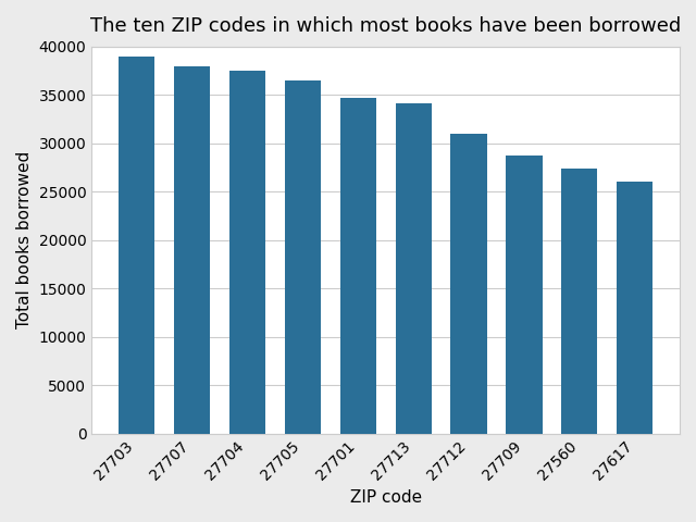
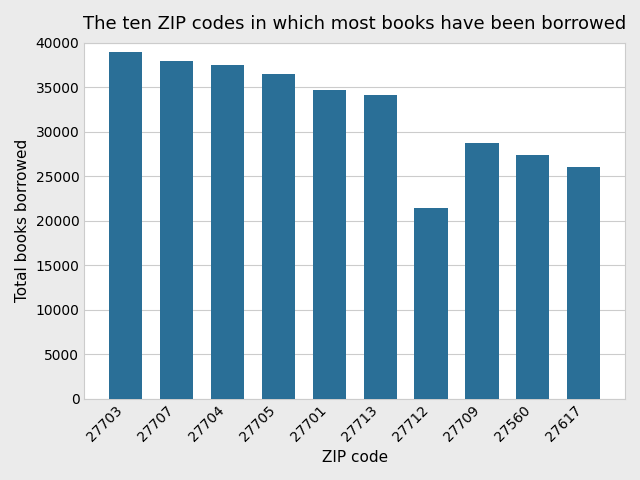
27712: 31000 -> 21400
